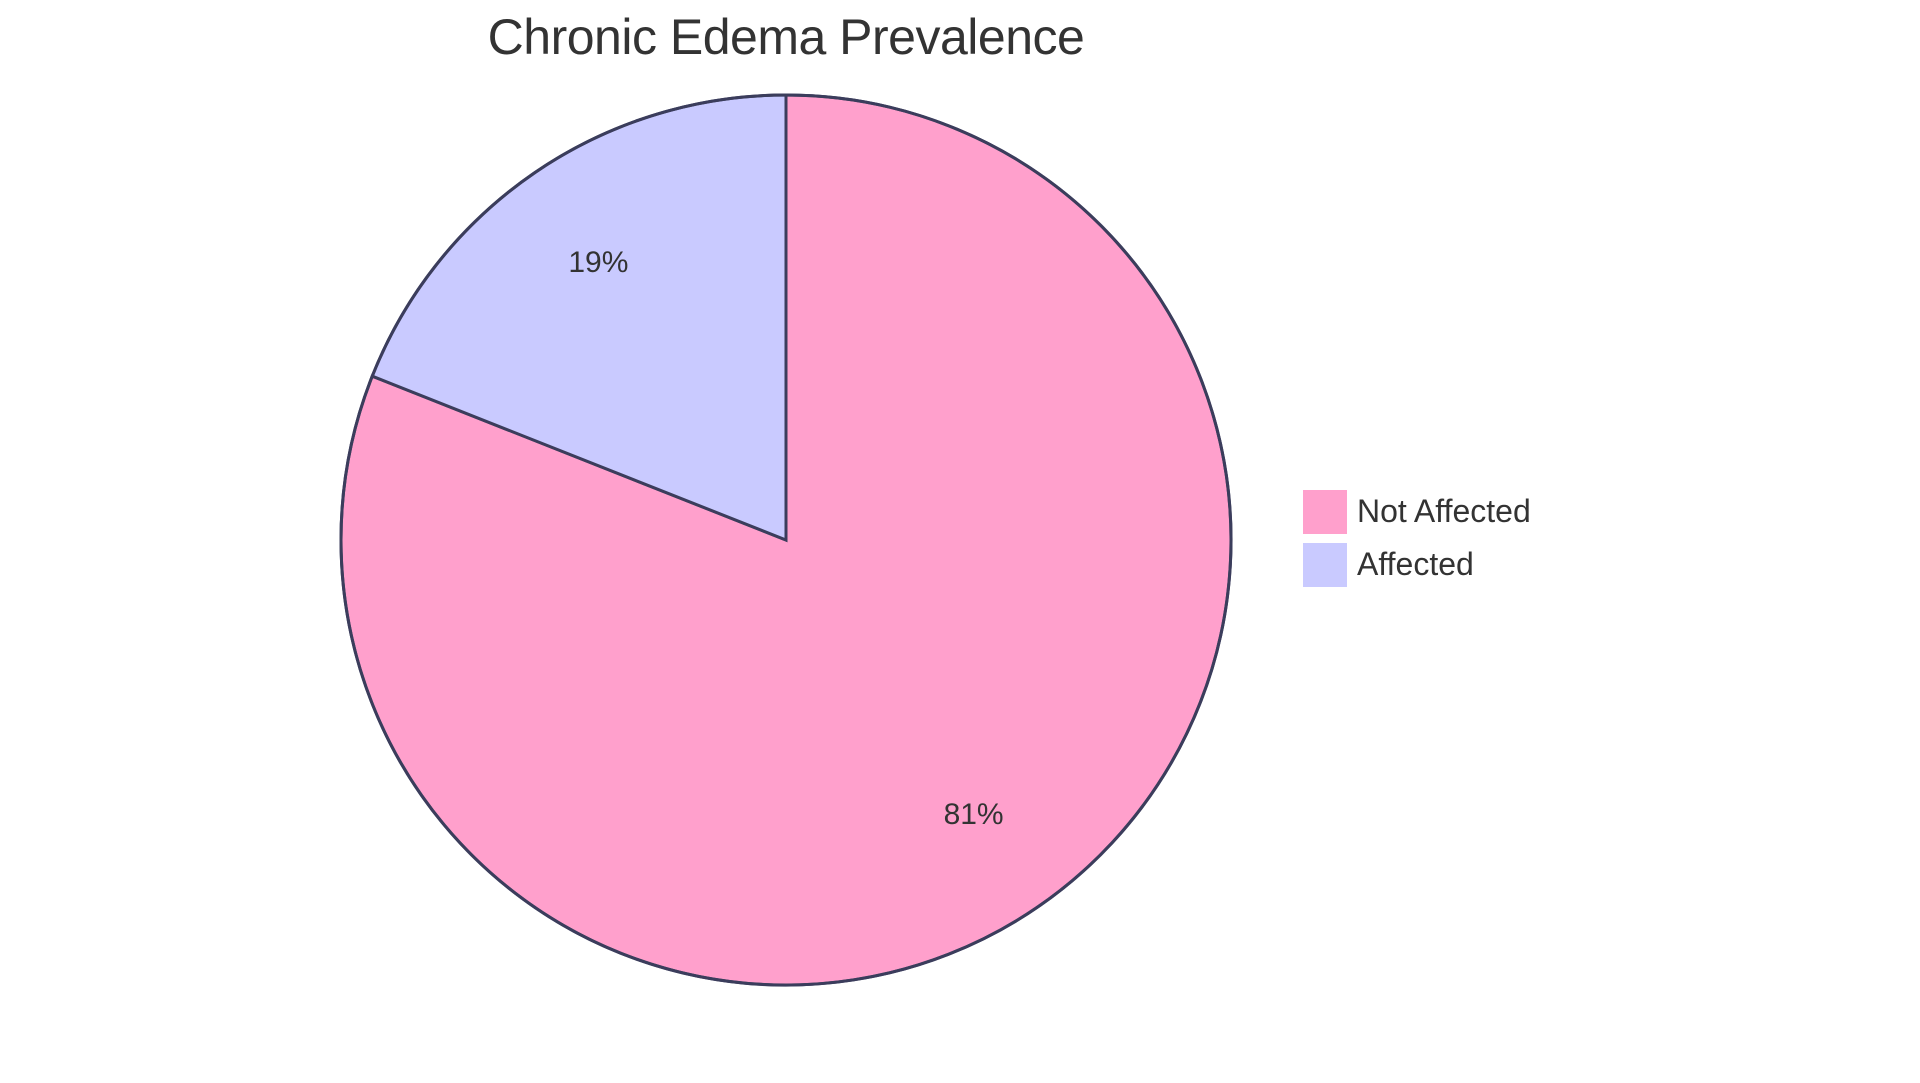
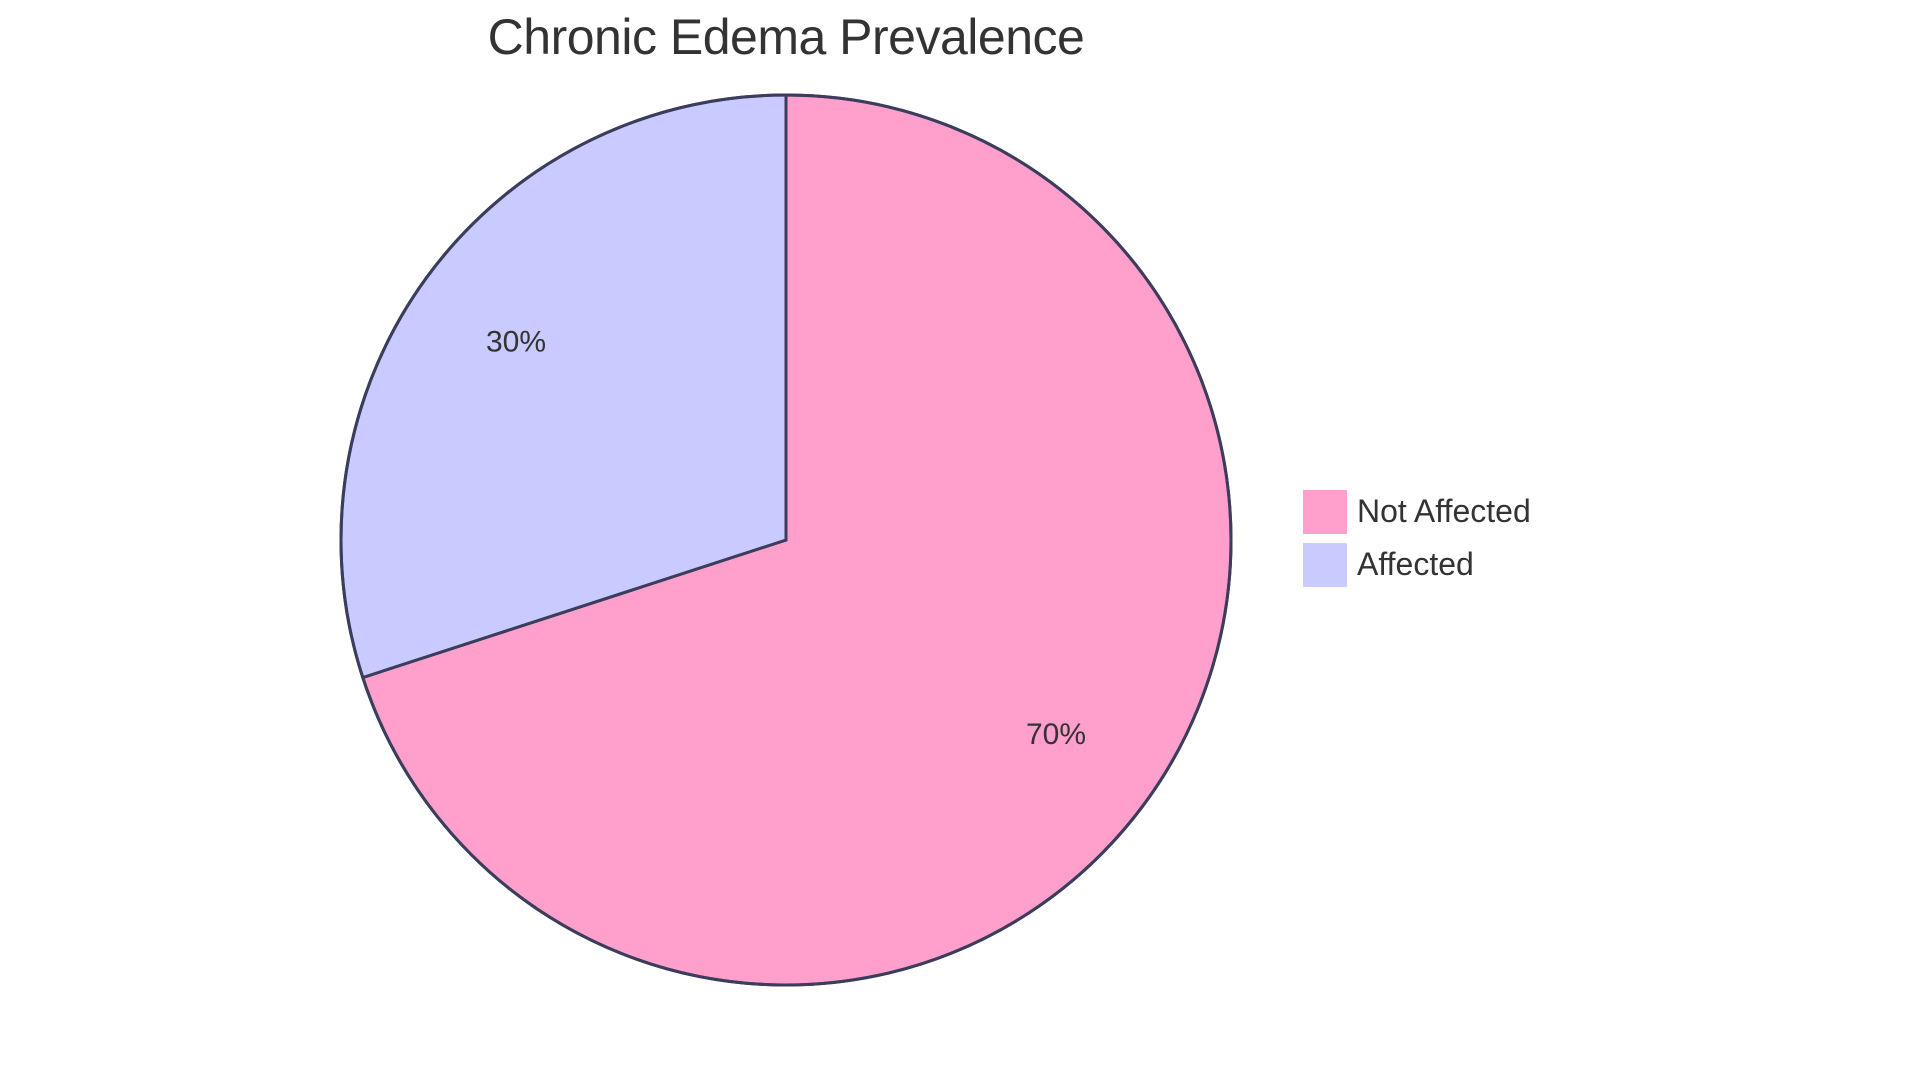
Not Affected: 81% -> 70%
Affected: 19% -> 30%
